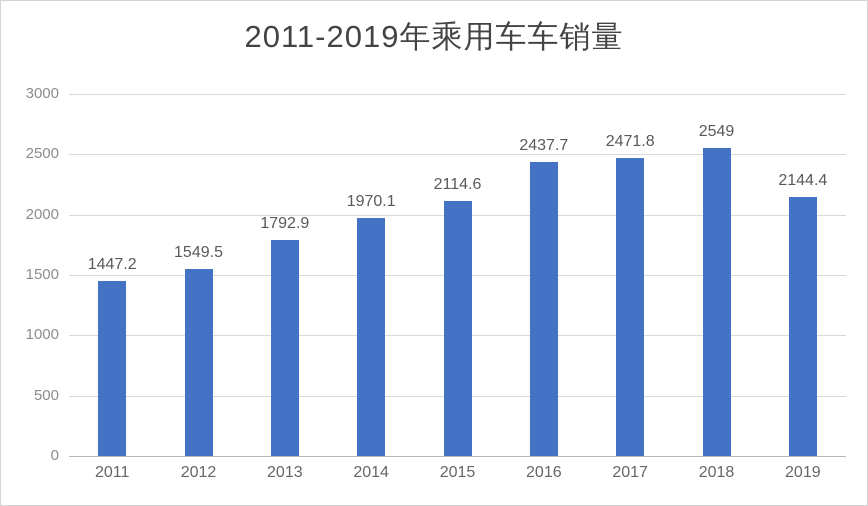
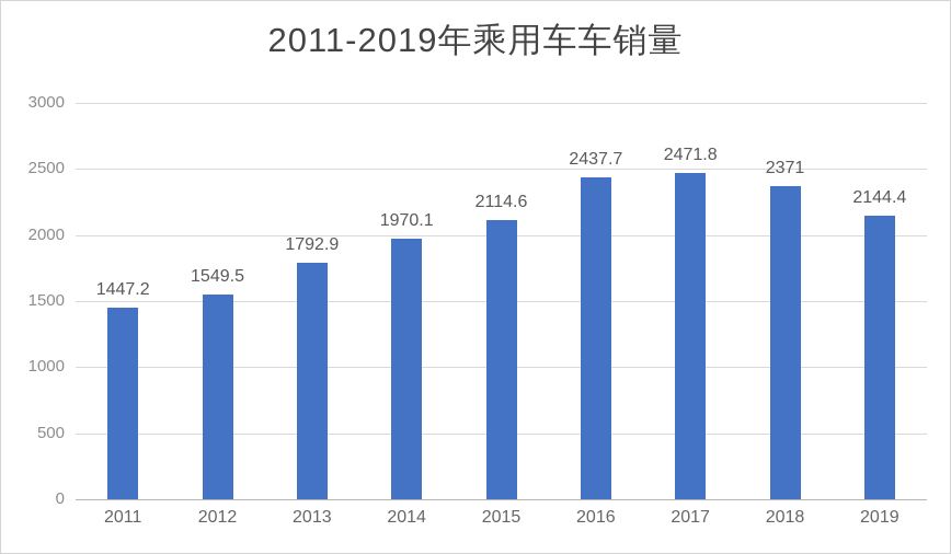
2018: 2549 -> 2371
